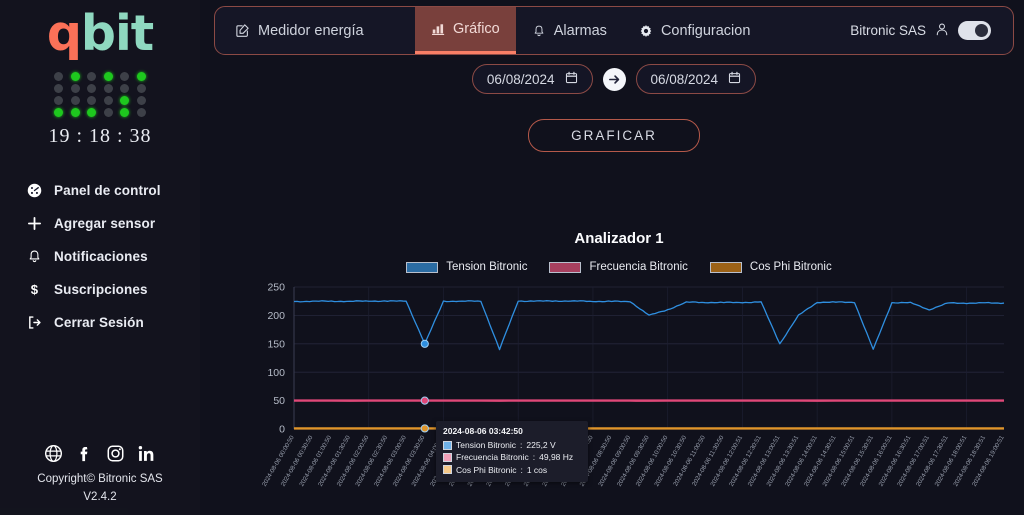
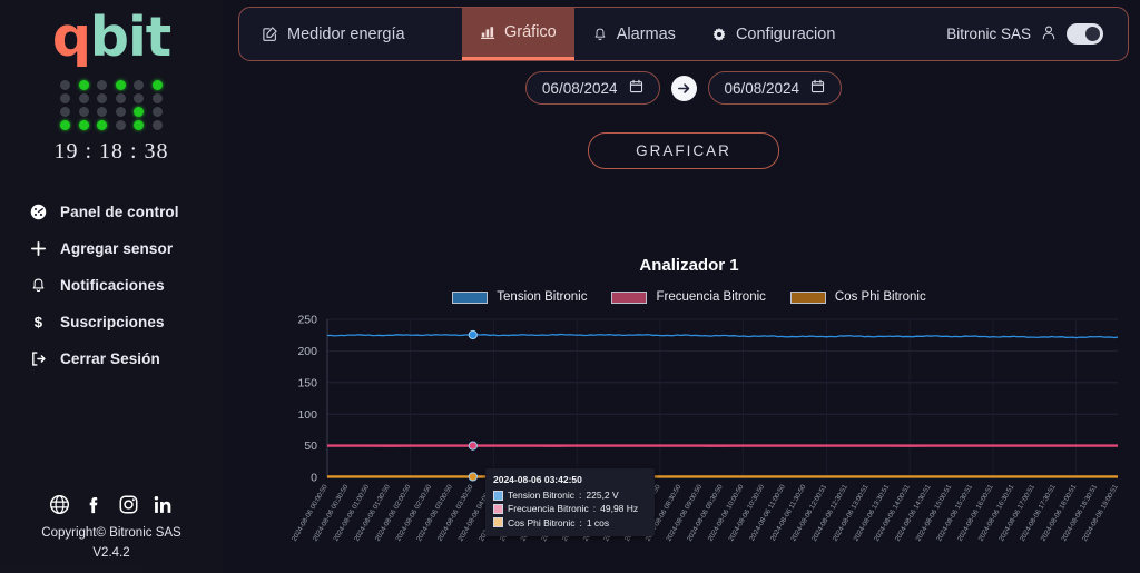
Tension Bitronic/2024-08-06 03:30:50: 150 -> 230
Tension Bitronic/2024-08-06 05:30:50: 140 -> 230
Tension Bitronic/2024-08-06 09:30:50: 200 -> 220
Tension Bitronic/2024-08-06 10:00:50: 210 -> 220
Tension Bitronic/2024-08-06 13:00:51: 150 -> 220
Tension Bitronic/2024-08-06 13:30:51: 200 -> 220
Tension Bitronic/2024-08-06 15:30:51: 140 -> 220
Tension Bitronic/2024-08-06 17:00:51: 210 -> 220
